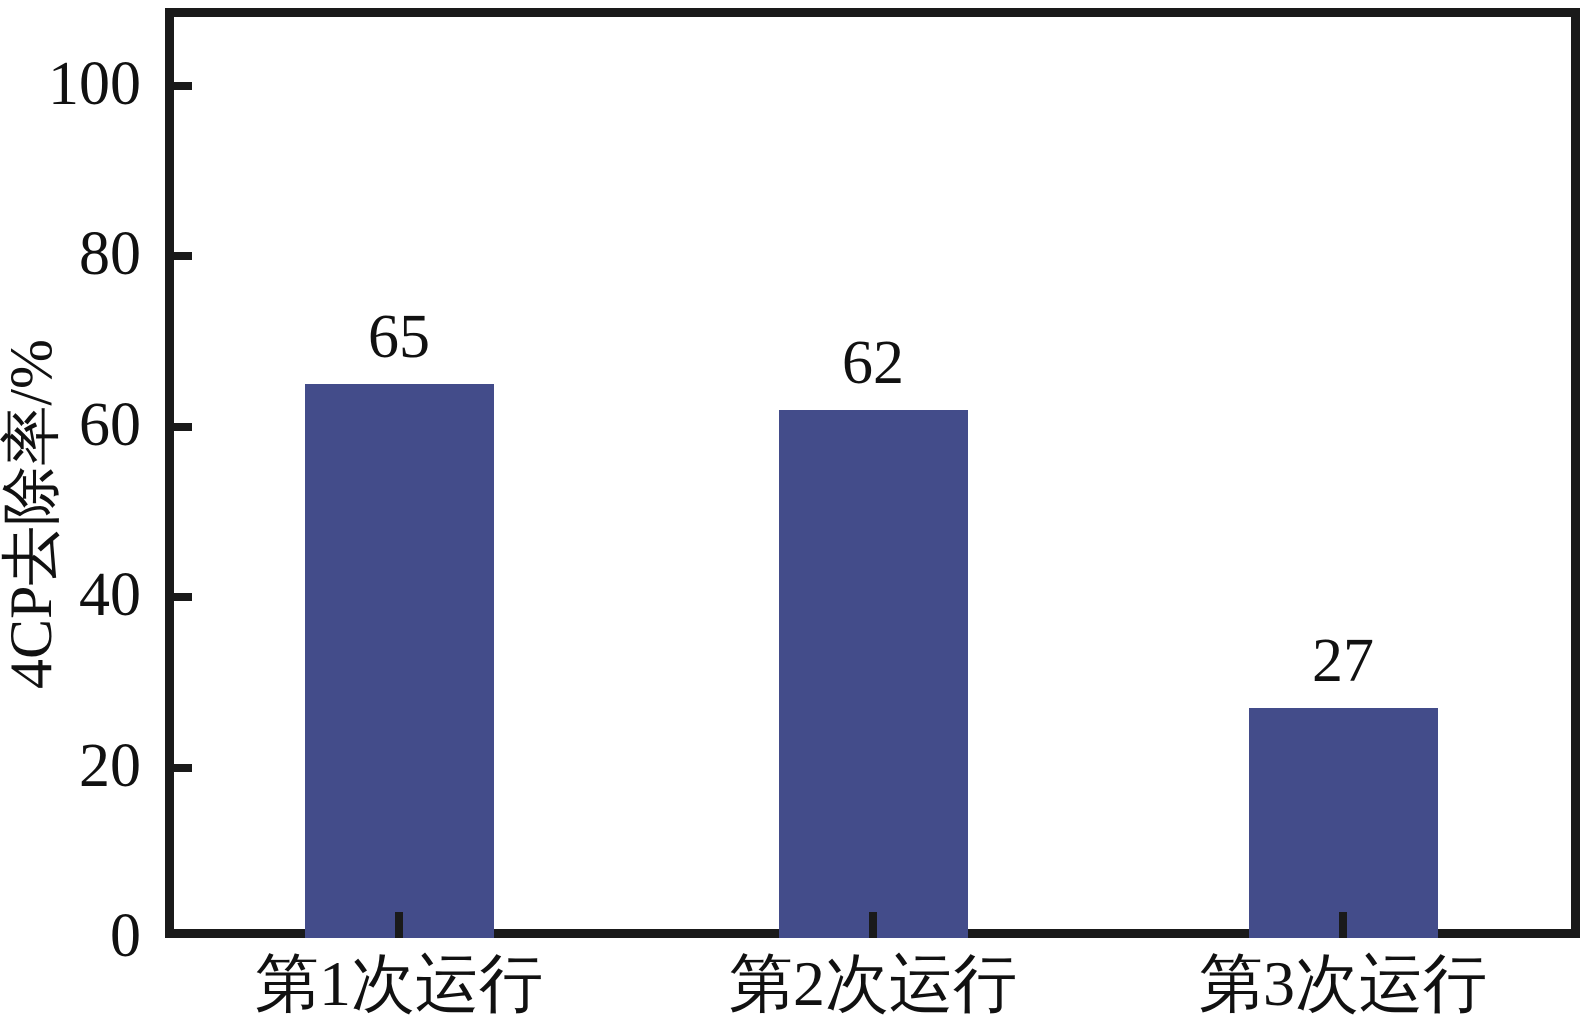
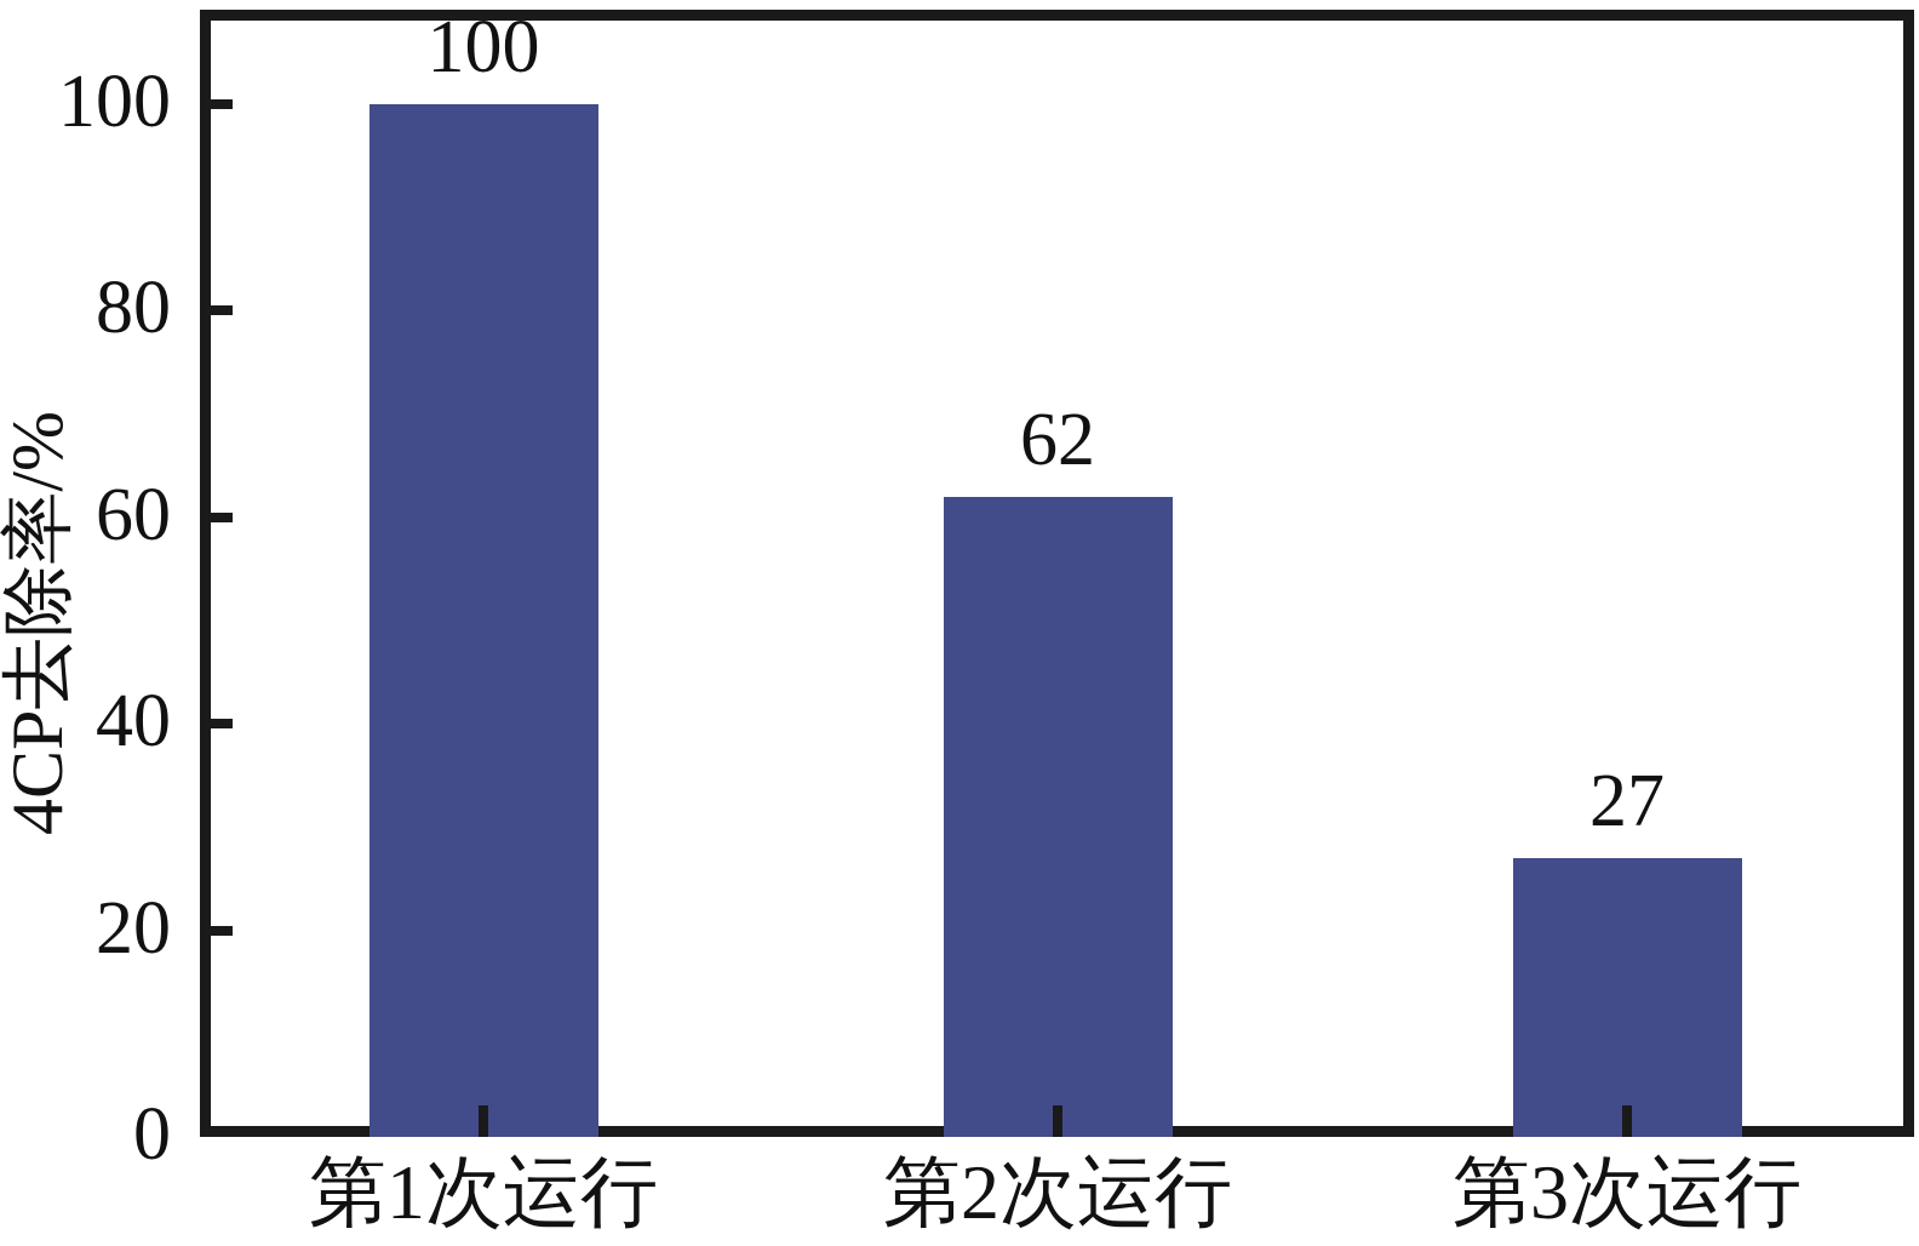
第1次运行: 65 -> 100
